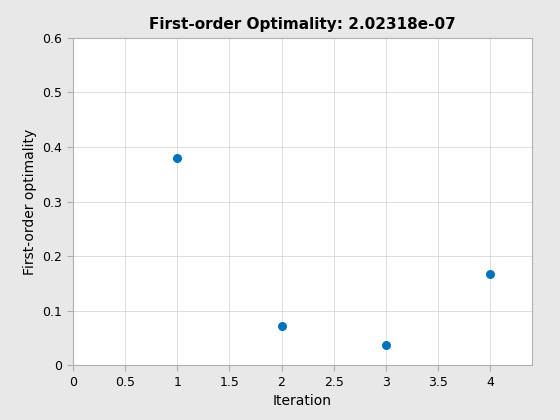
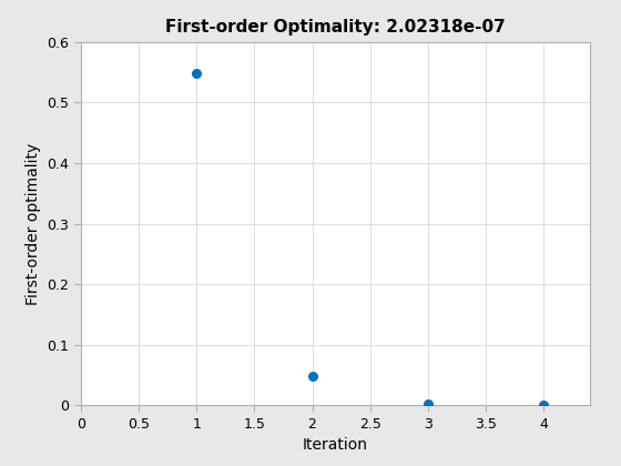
1: 0.380 -> 0.548
2: 0.072 -> 0.048
3: 0.038 -> 0.002
4: 0.168 -> 0.000
